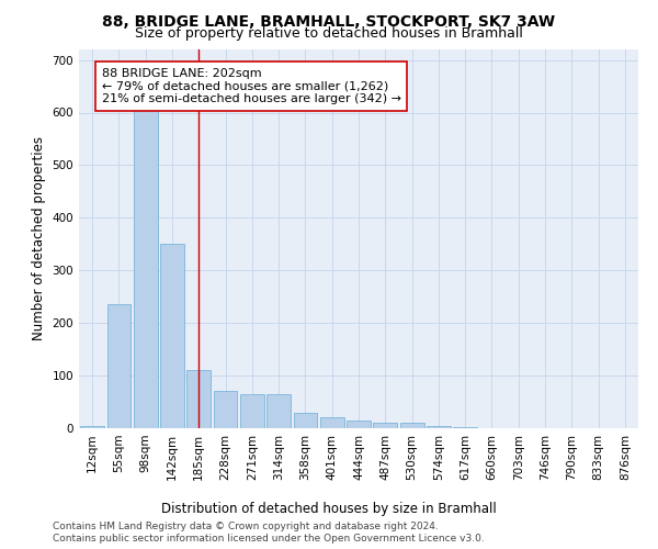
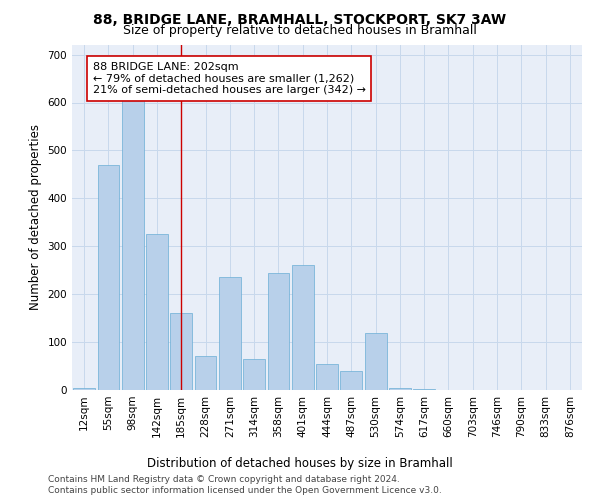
55sqm: 235 -> 470
142sqm: 350 -> 325
185sqm: 110 -> 160
271sqm: 65 -> 235
358sqm: 30 -> 245
401sqm: 20 -> 260
444sqm: 15 -> 55
487sqm: 10 -> 40
530sqm: 10 -> 120
